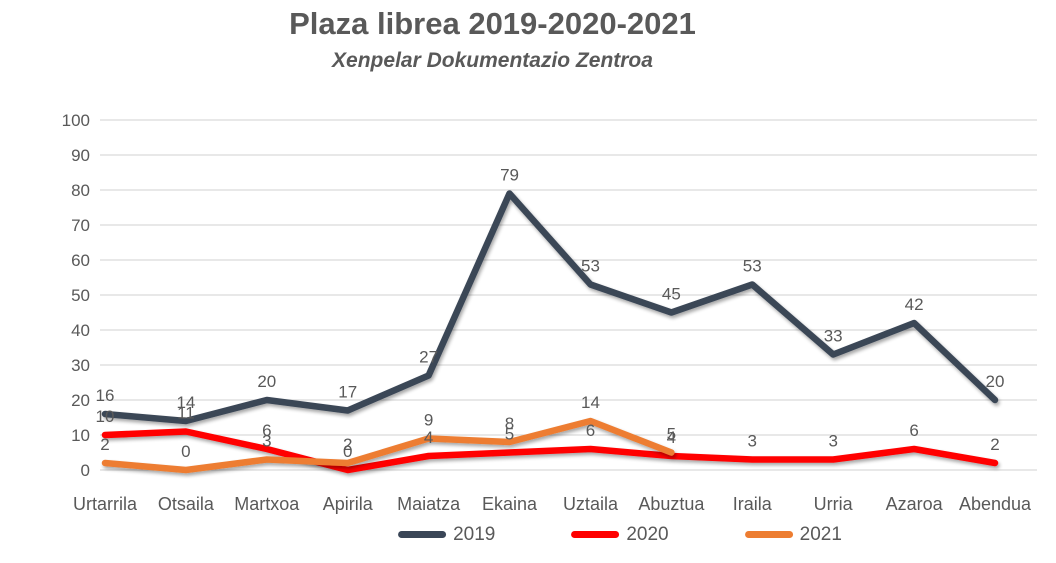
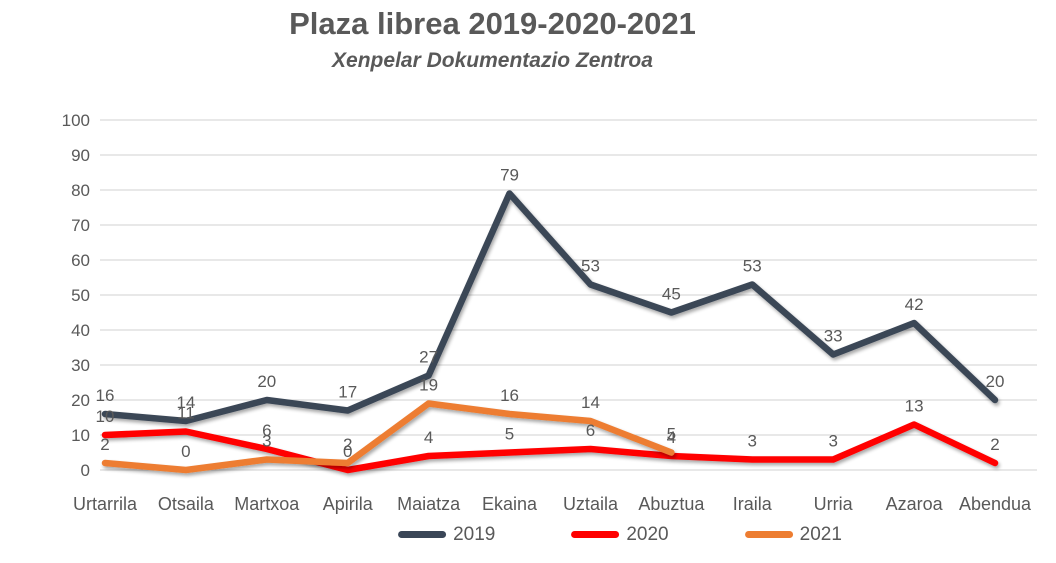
2021/Maiatza: 9 -> 19
2021/Ekaina: 8 -> 16
2020/Azaroa: 6 -> 13
